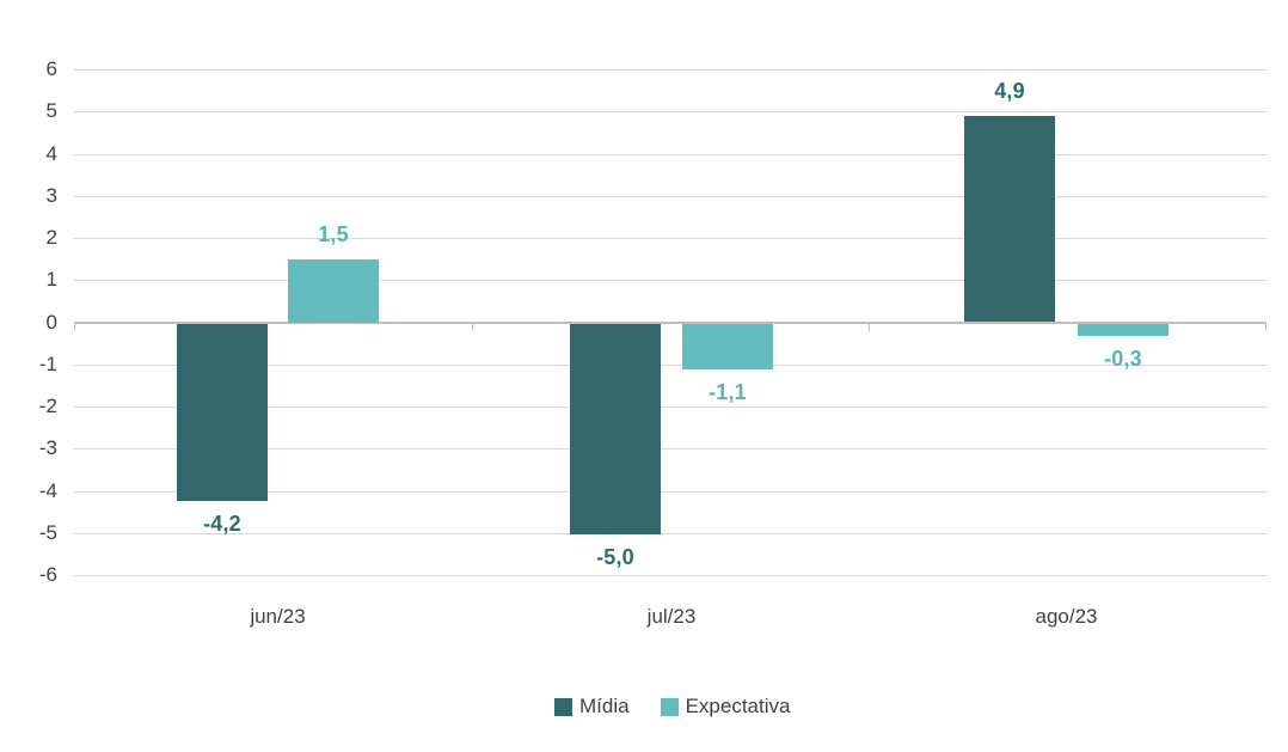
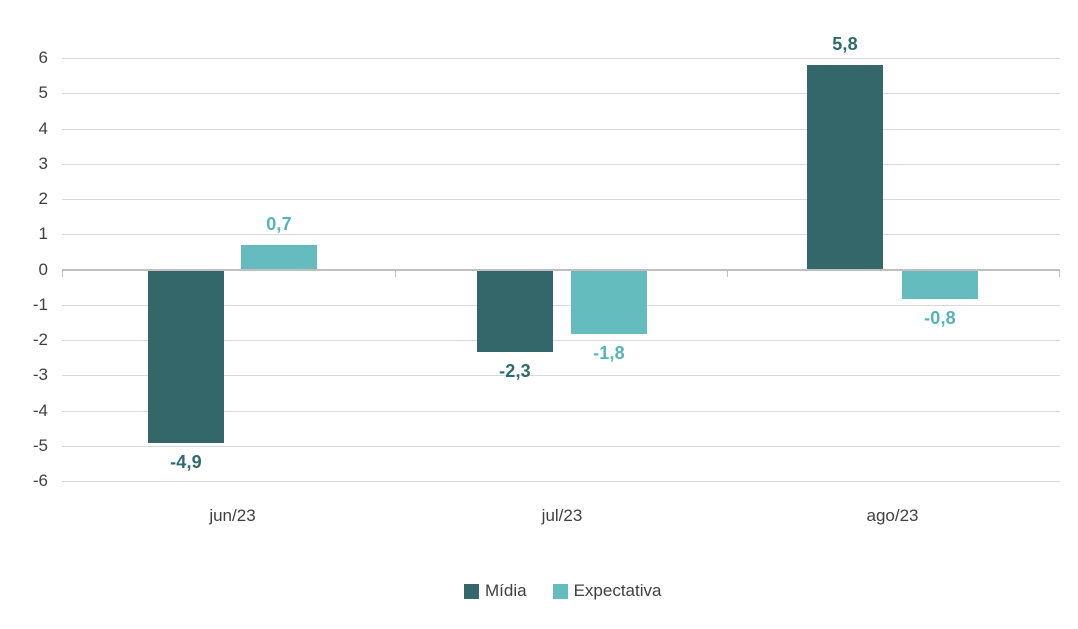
Mídia/jun/23: -4,2 -> -4,9
Expectativa/jun/23: 1,5 -> 0,7
Mídia/jul/23: -5,0 -> -2,3
Expectativa/jul/23: -1,1 -> -1,8
Mídia/ago/23: 4,9 -> 5,8
Expectativa/ago/23: -0,3 -> -0,8
